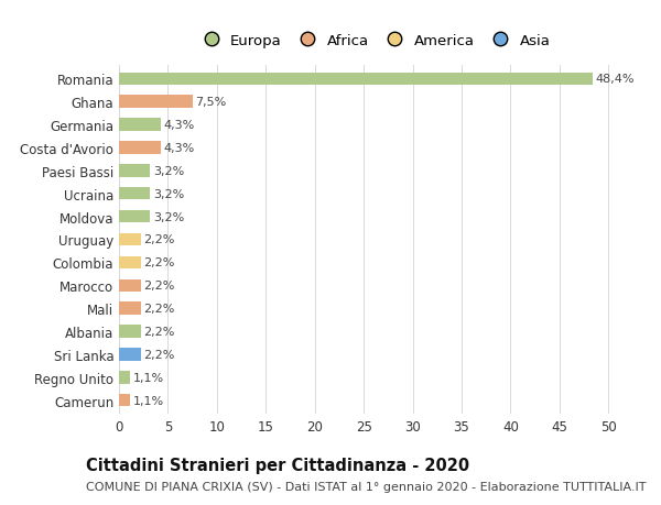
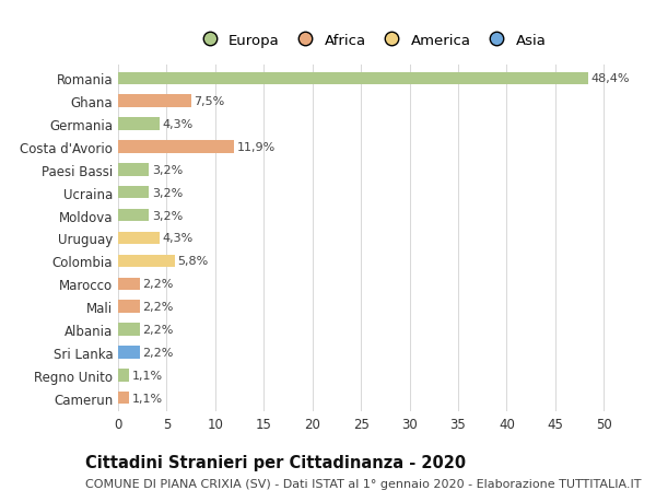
Costa d'Avorio: 4,3% -> 11,9%
Uruguay: 2,2% -> 4,3%
Colombia: 2,2% -> 5,8%
